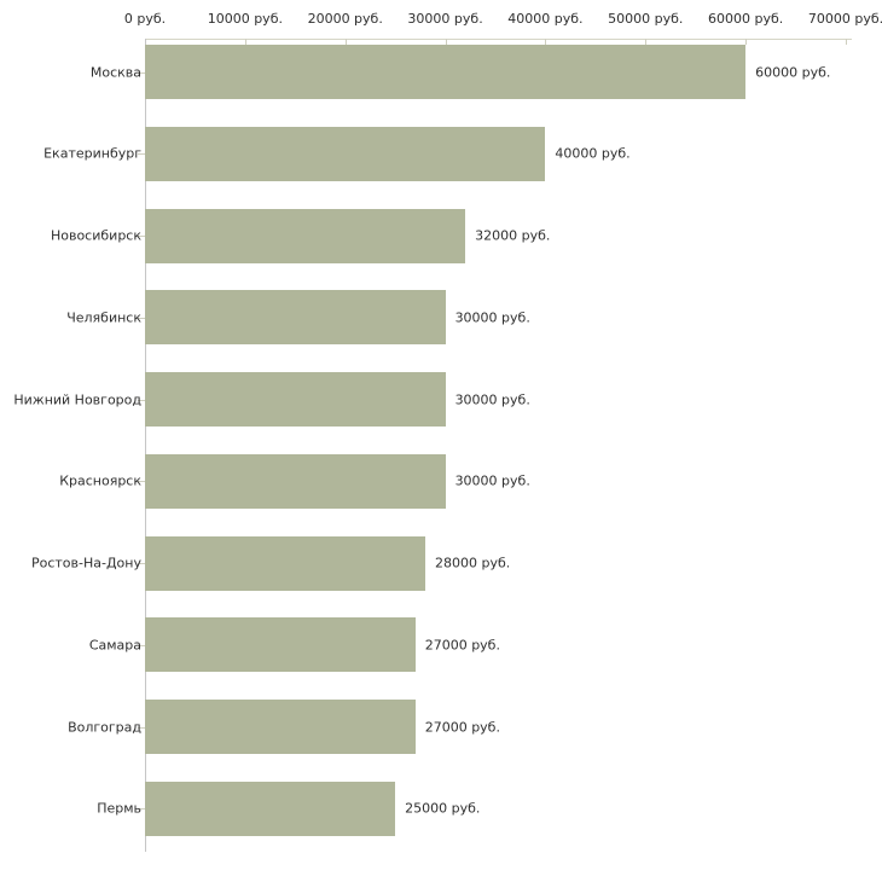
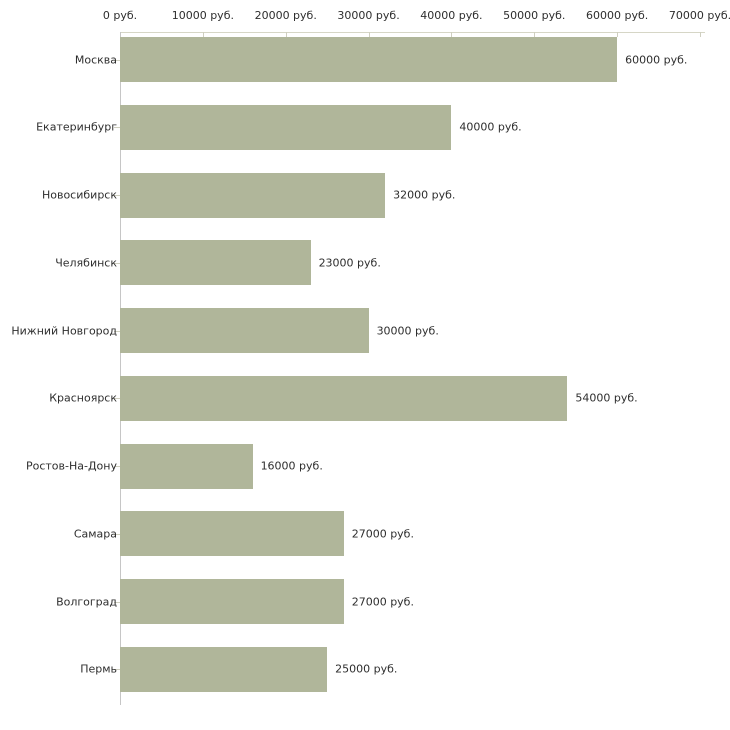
Челябинск: 30000 -> 23000
Красноярск: 30000 -> 54000
Ростов-На-Дону: 28000 -> 16000
